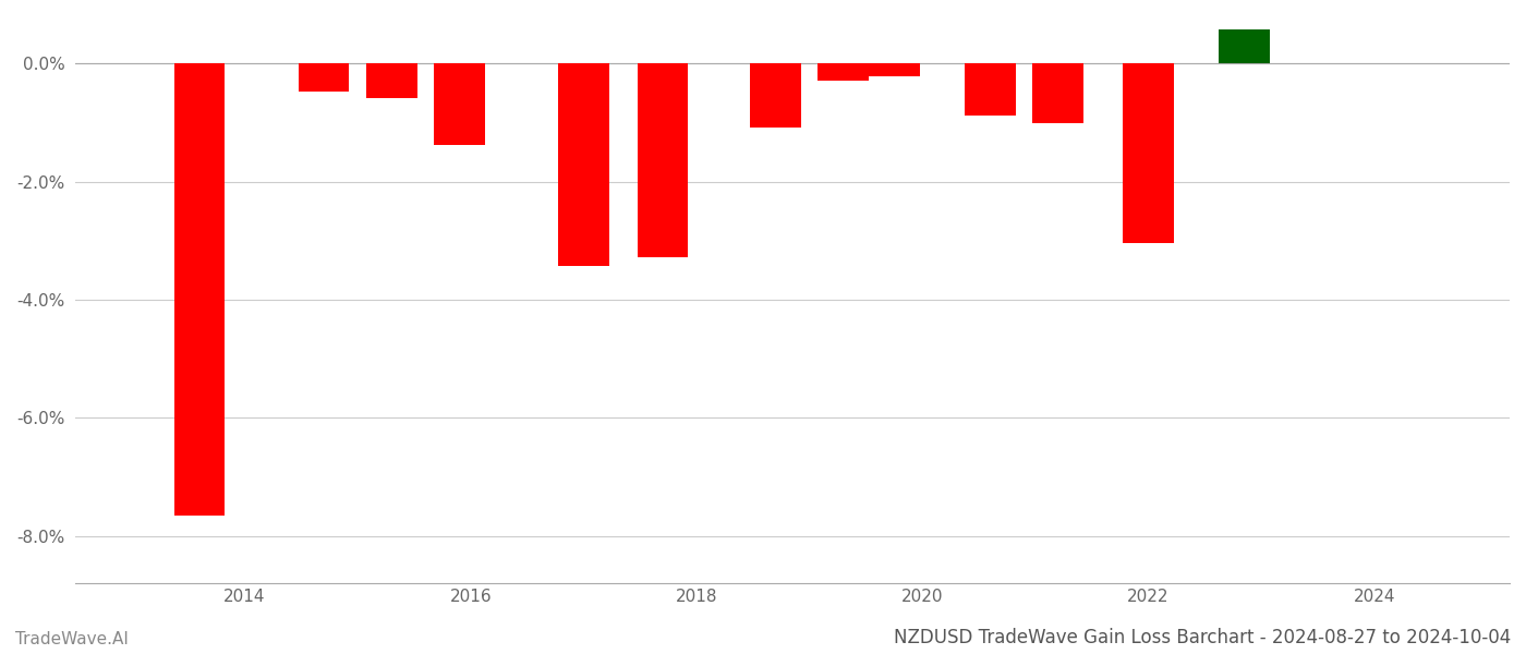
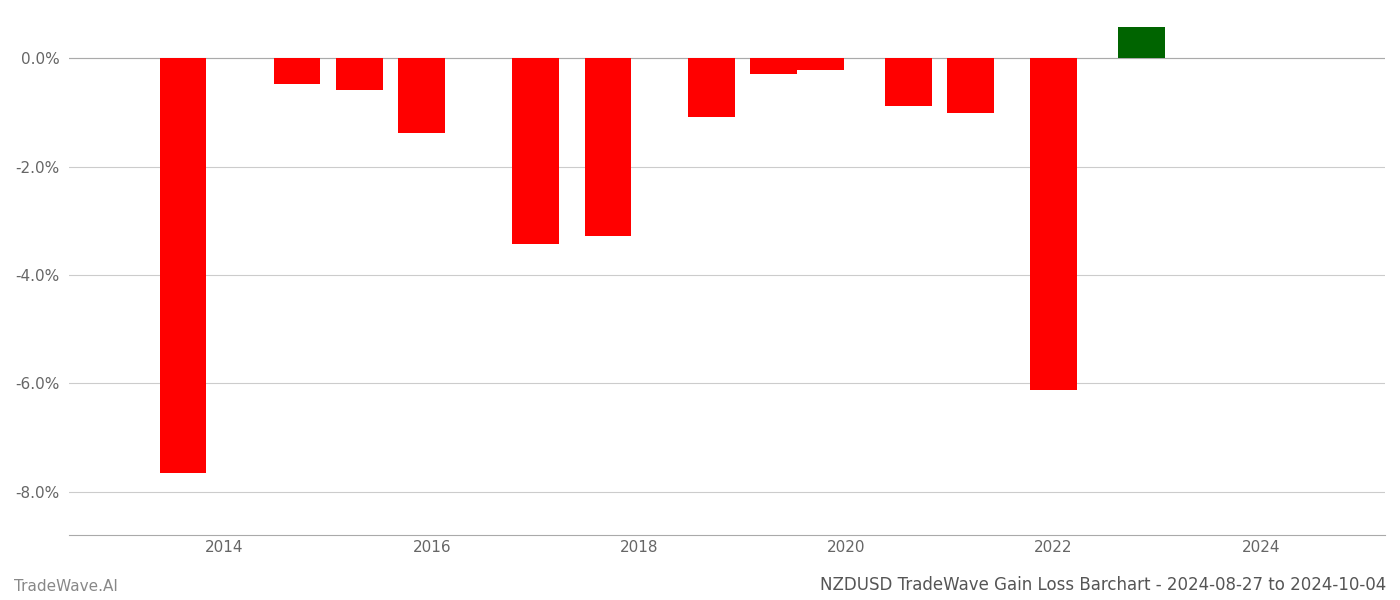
2022: -3.04% -> -6.12%
